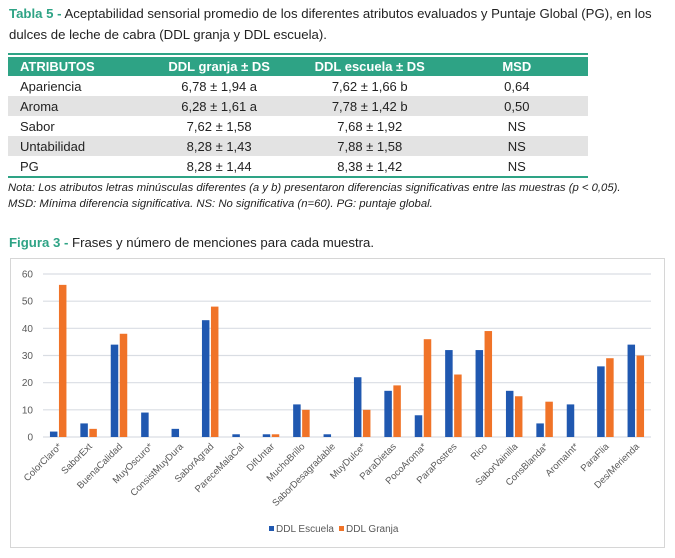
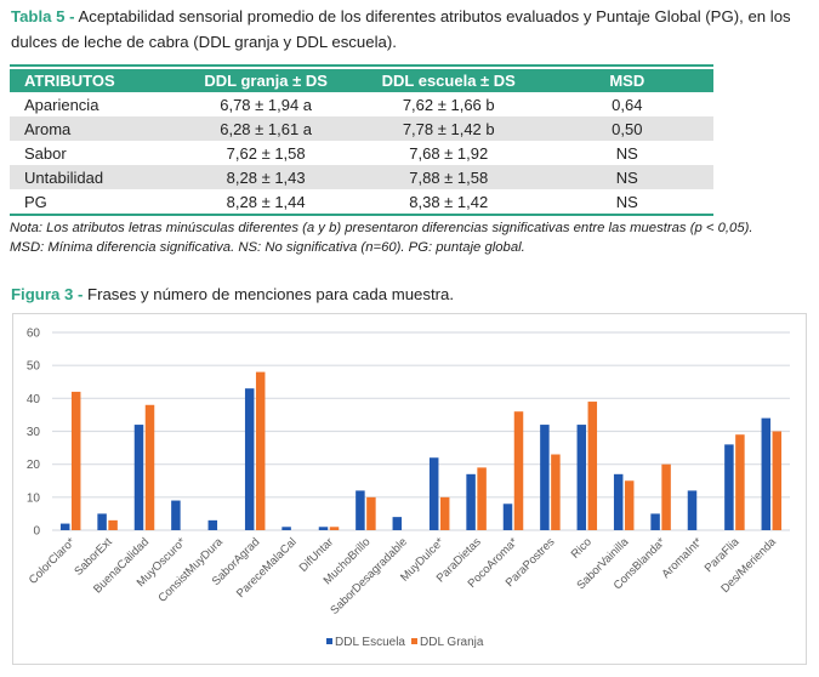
DDL Granja/ColorClaro*: 56 -> 42
DDL Escuela/BuenaCalidad: 34 -> 32
DDL Escuela/SaborDesagradable: 1 -> 4
DDL Granja/ConsBlanda*: 13 -> 20
